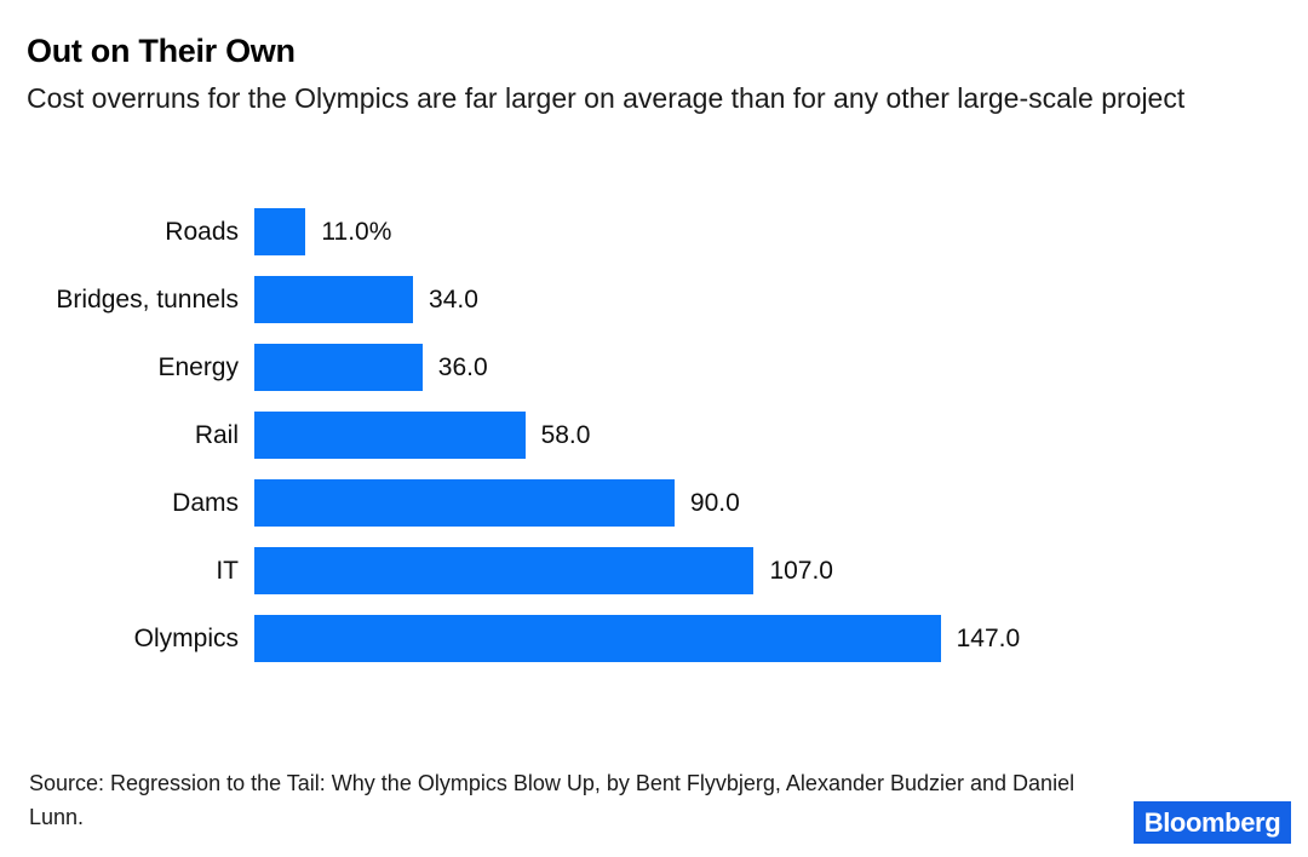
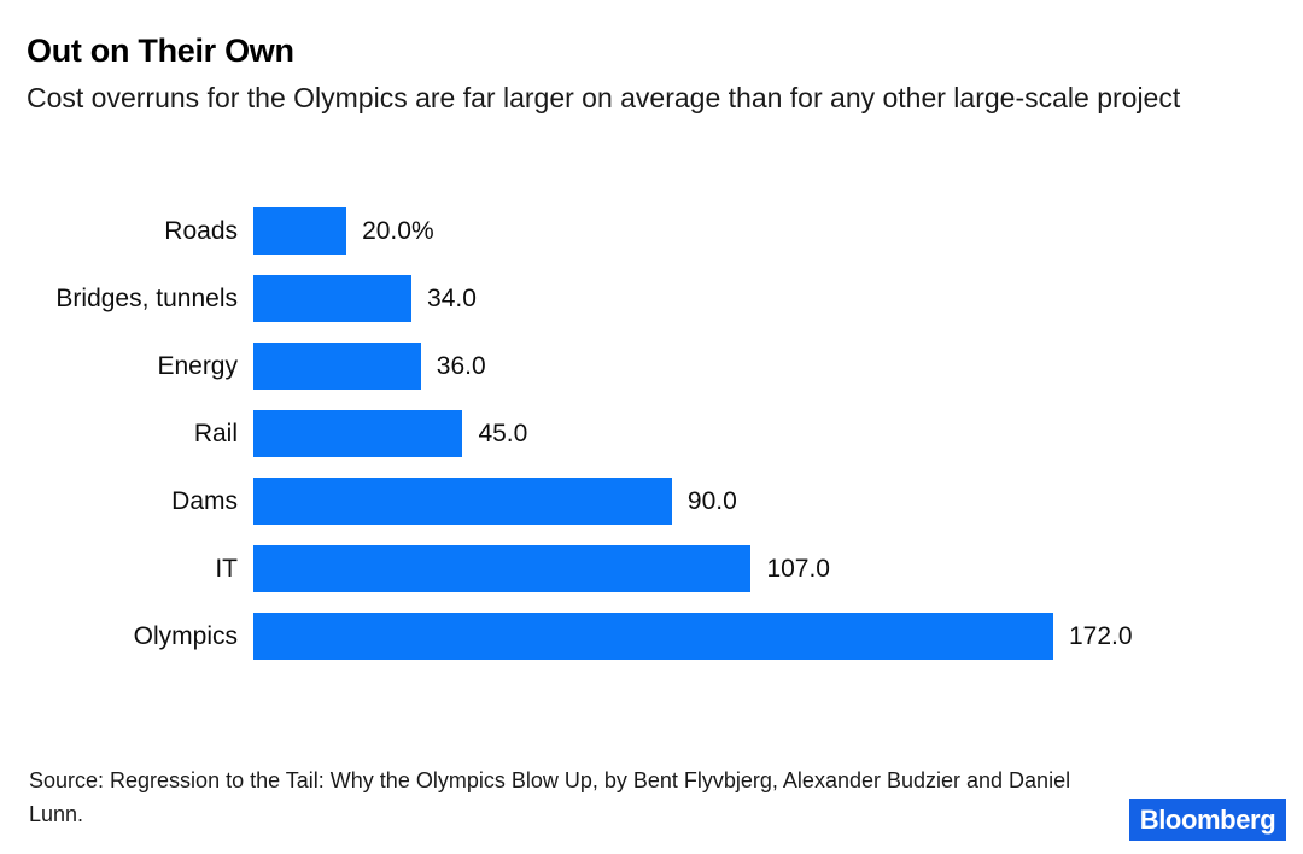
Roads: 11.0% -> 20.0%
Rail: 58.0 -> 45.0
Olympics: 147.0 -> 172.0
